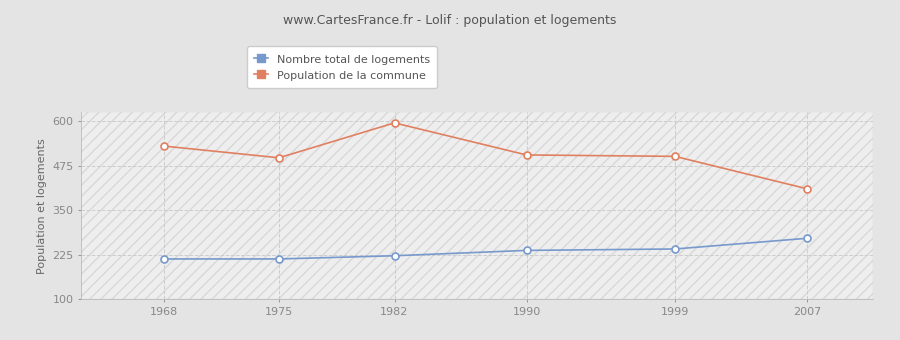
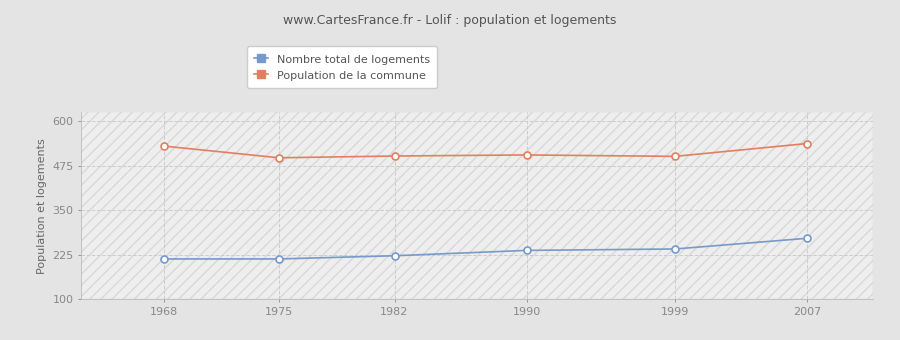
Population de la commune/1982: 595 -> 502
Population de la commune/2007: 410 -> 537
